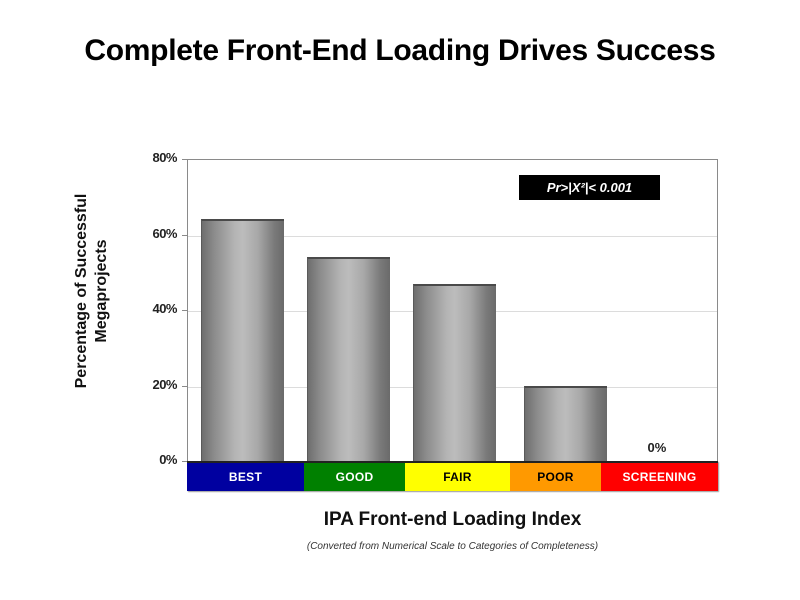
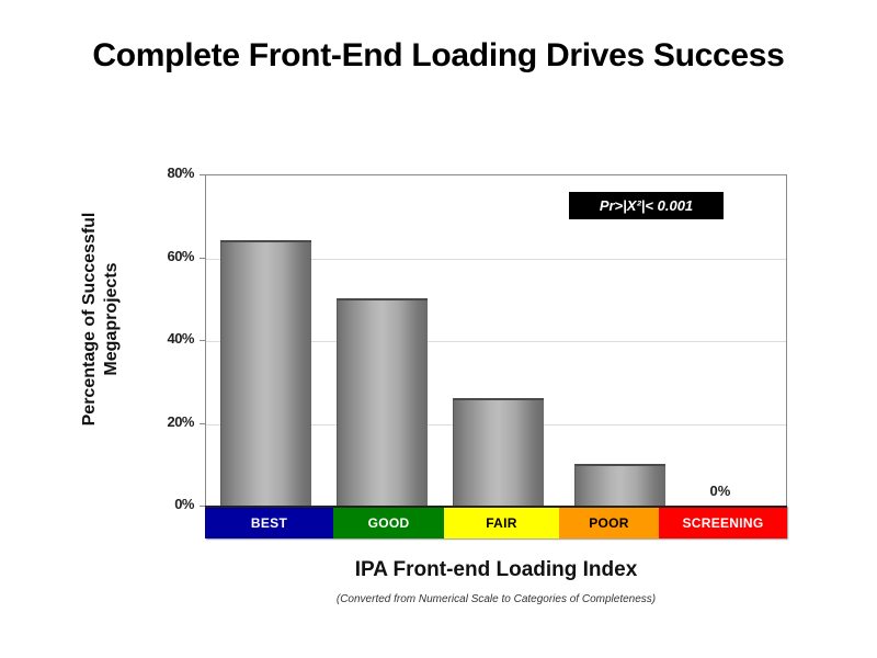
GOOD: 54% -> 50%
FAIR: 47% -> 26%
POOR: 20% -> 10%
